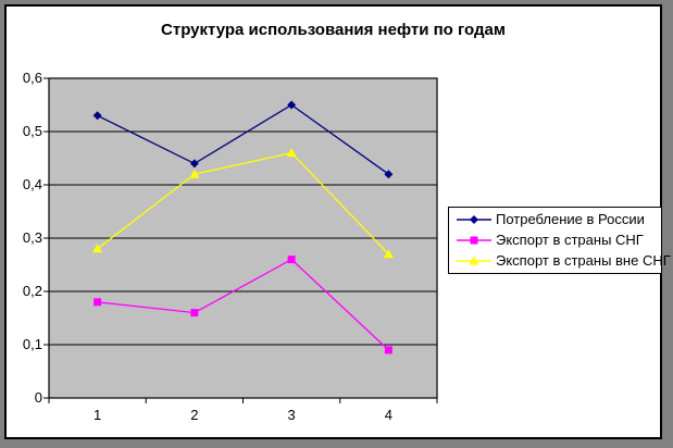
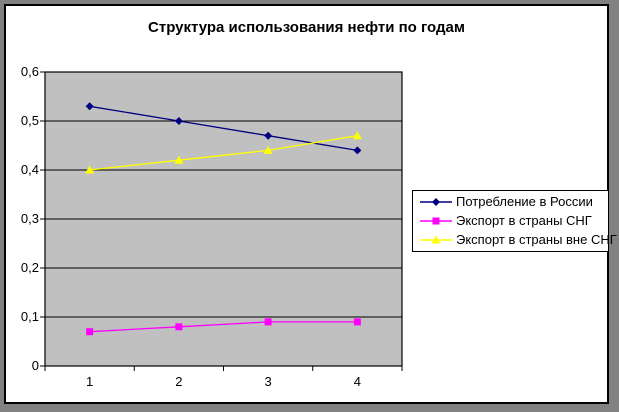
Экспорт в страны СНГ/1: 0,18 -> 0,07
Экспорт в страны вне СНГ/1: 0,28 -> 0,40
Потребление в России/2: 0,44 -> 0,50
Экспорт в страны СНГ/2: 0,16 -> 0,08
Потребление в России/3: 0,55 -> 0,47
Экспорт в страны СНГ/3: 0,26 -> 0,09
Экспорт в страны вне СНГ/3: 0,46 -> 0,44
Потребление в России/4: 0,42 -> 0,44
Экспорт в страны вне СНГ/4: 0,27 -> 0,47
